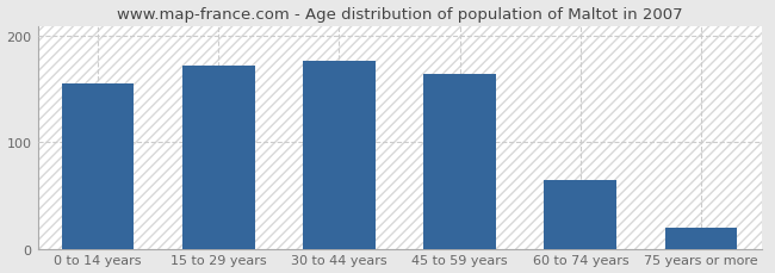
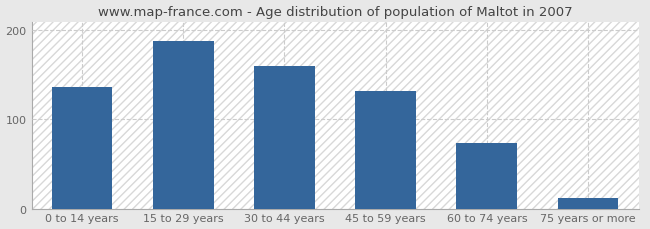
0 to 14 years: 155 -> 136
15 to 29 years: 172 -> 188
30 to 44 years: 177 -> 160
45 to 59 years: 165 -> 132
60 to 74 years: 65 -> 74
75 years or more: 20 -> 12
